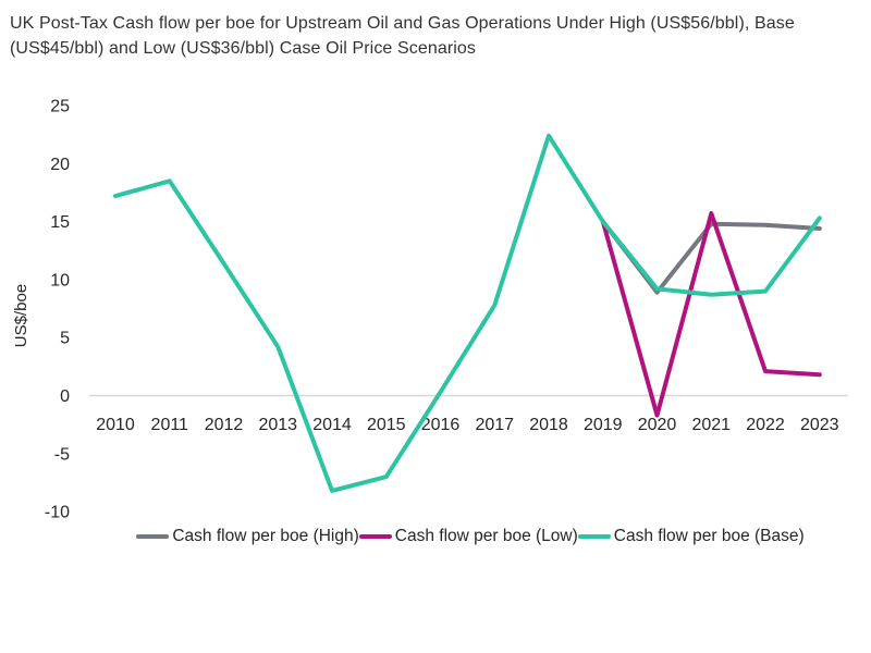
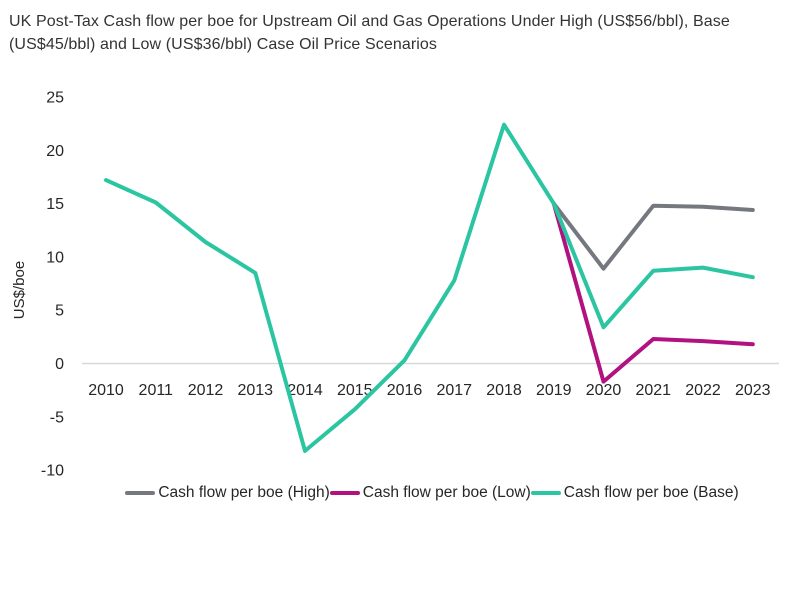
Cash flow per boe (Base)/2011: 18.5 -> 15.1
Cash flow per boe (Base)/2013: 4.2 -> 8.5
Cash flow per boe (Base)/2015: -7.0 -> -4.3
Cash flow per boe (Base)/2020: 9.2 -> 3.4
Cash flow per boe (Low)/2021: 15.7 -> 2.3
Cash flow per boe (Base)/2023: 15.3 -> 8.1
